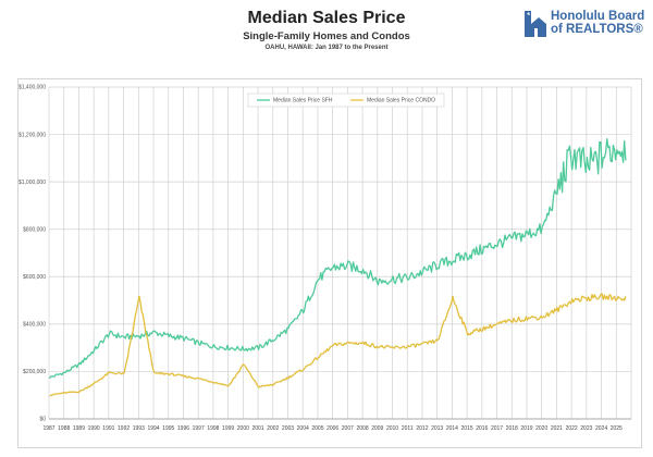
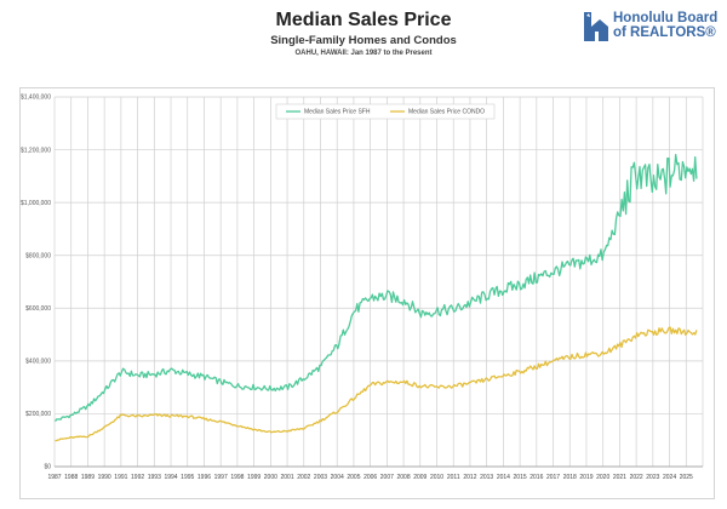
Median Sales Price CONDO/1993: $510000 -> $200000
Median Sales Price CONDO/2000: $230000 -> $130000
Median Sales Price CONDO/2014: $510000 -> $340000
